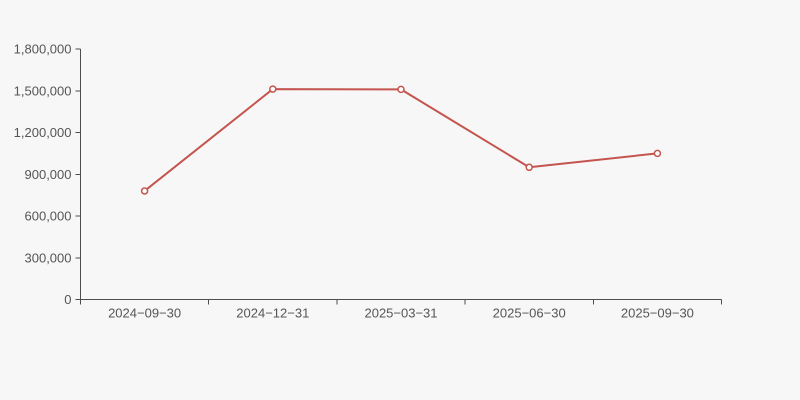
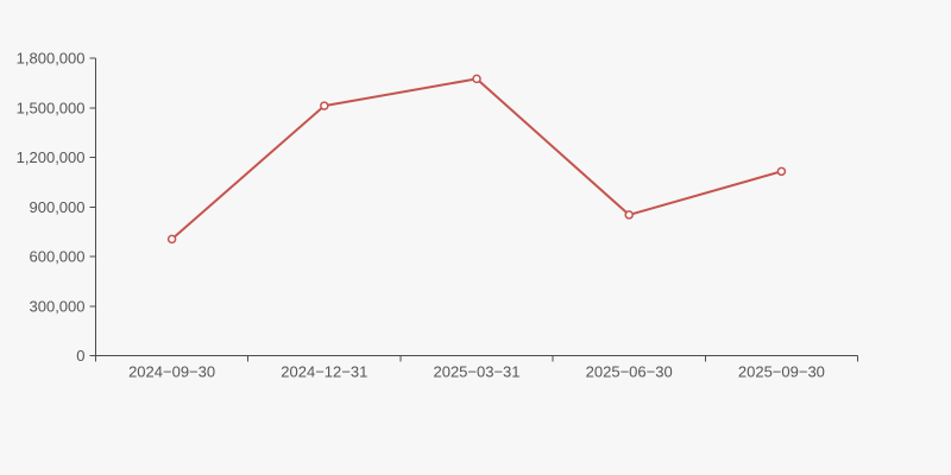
2024−09−30: 780000 -> 700000
2025−03−31: 1510000 -> 1680000
2025−06−30: 950000 -> 850000
2025−09−30: 1050000 -> 1120000
